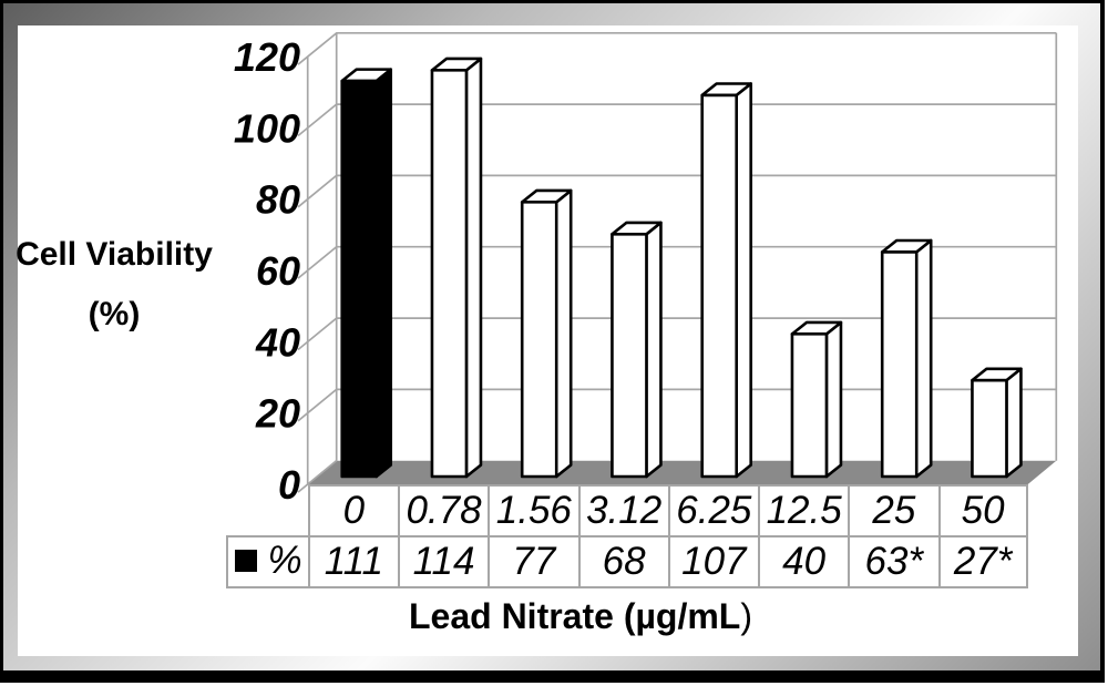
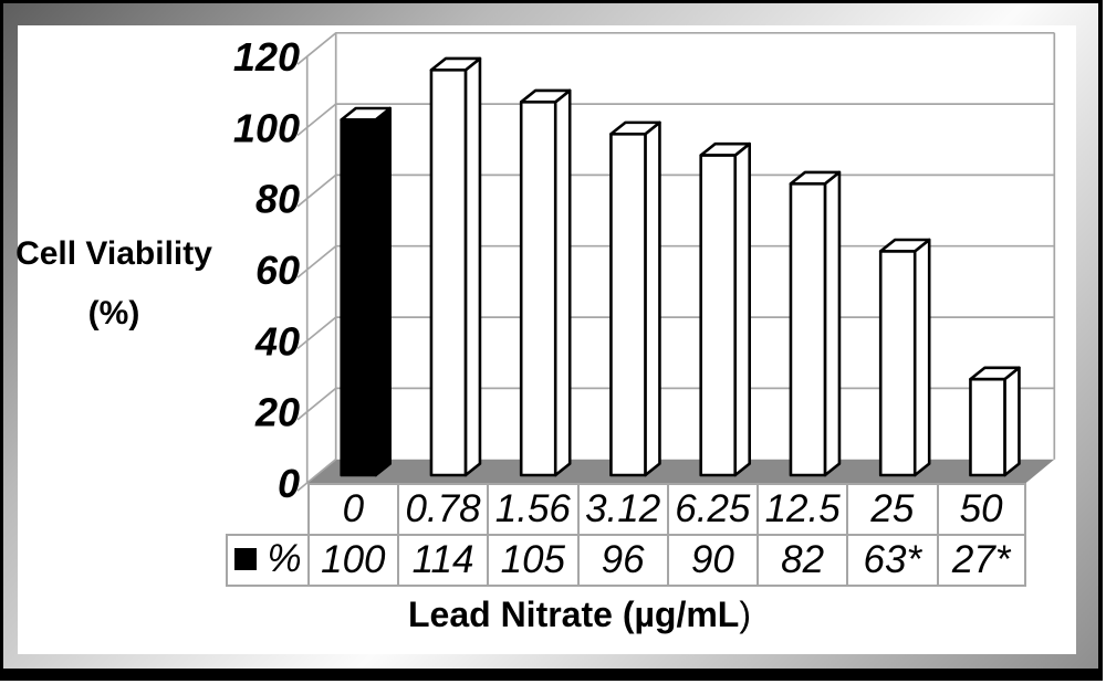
0: 111 -> 100
1.56: 77 -> 105
3.12: 68 -> 96
6.25: 107 -> 90
12.5: 40 -> 82
